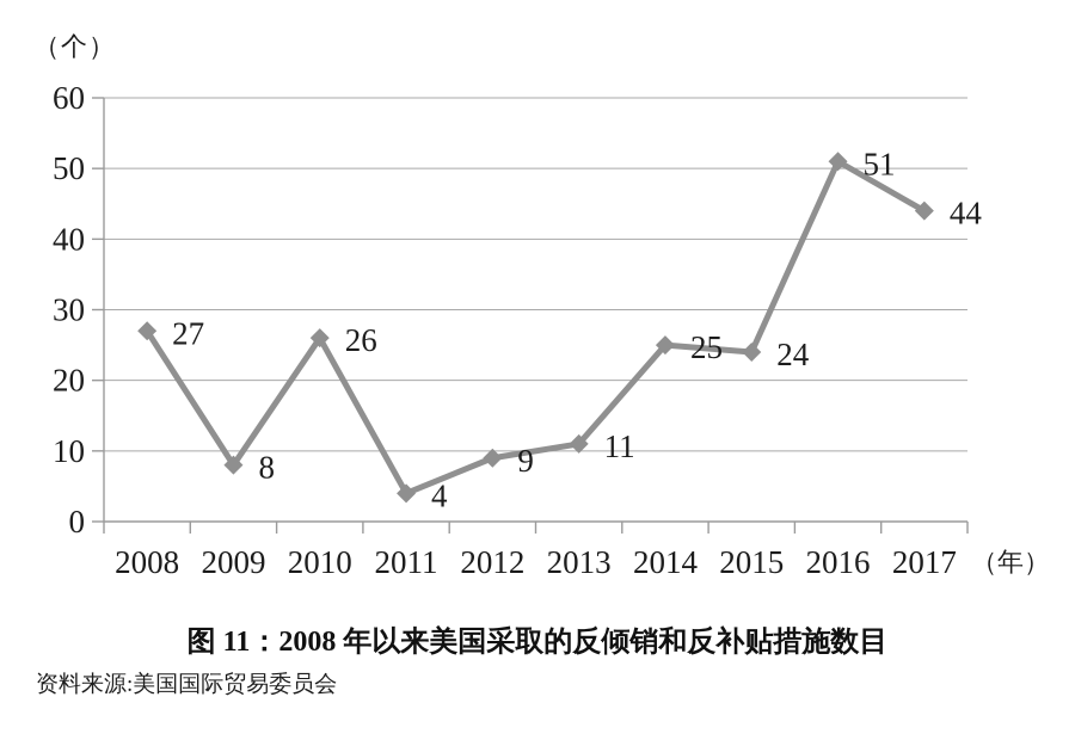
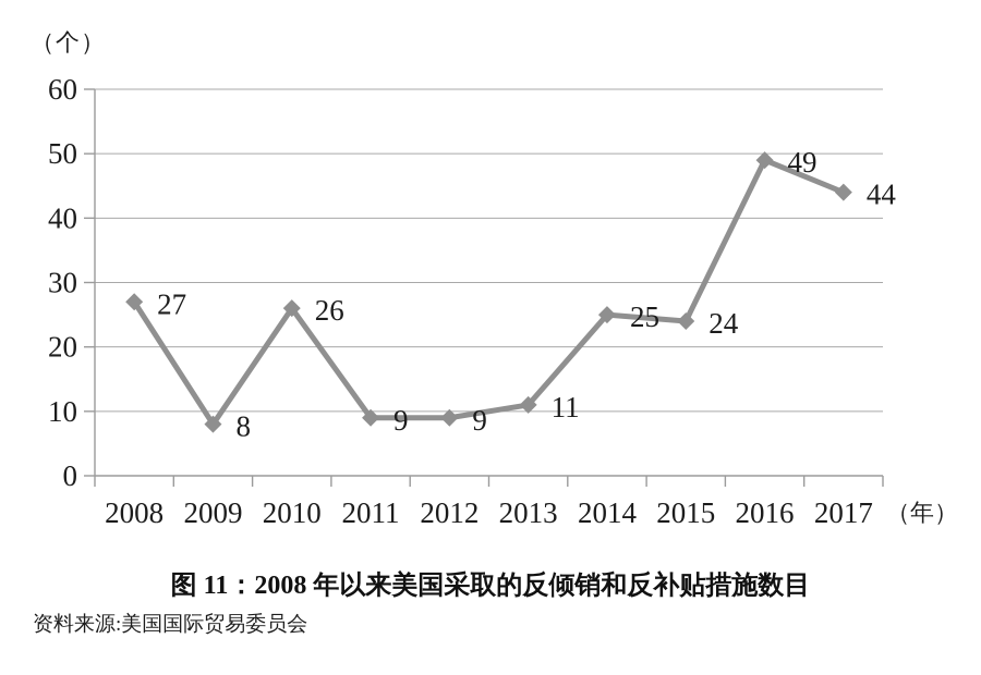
2011: 4 -> 9
2016: 51 -> 49
